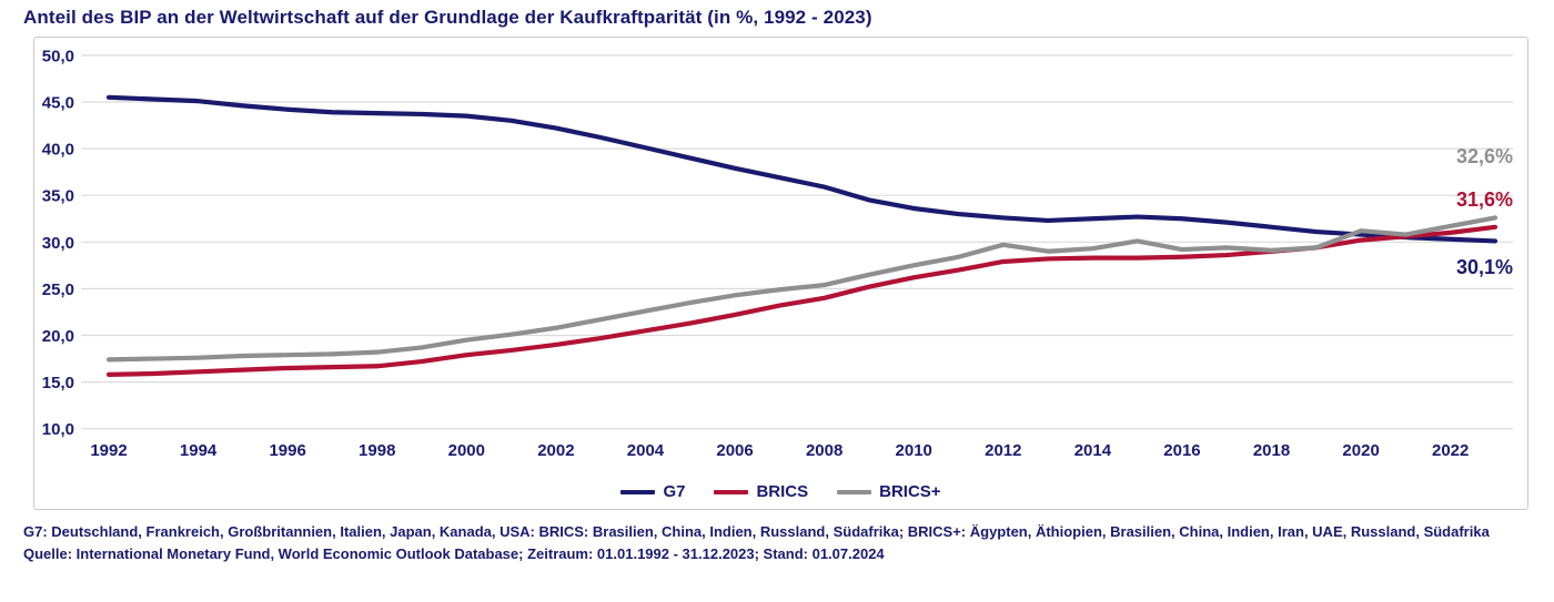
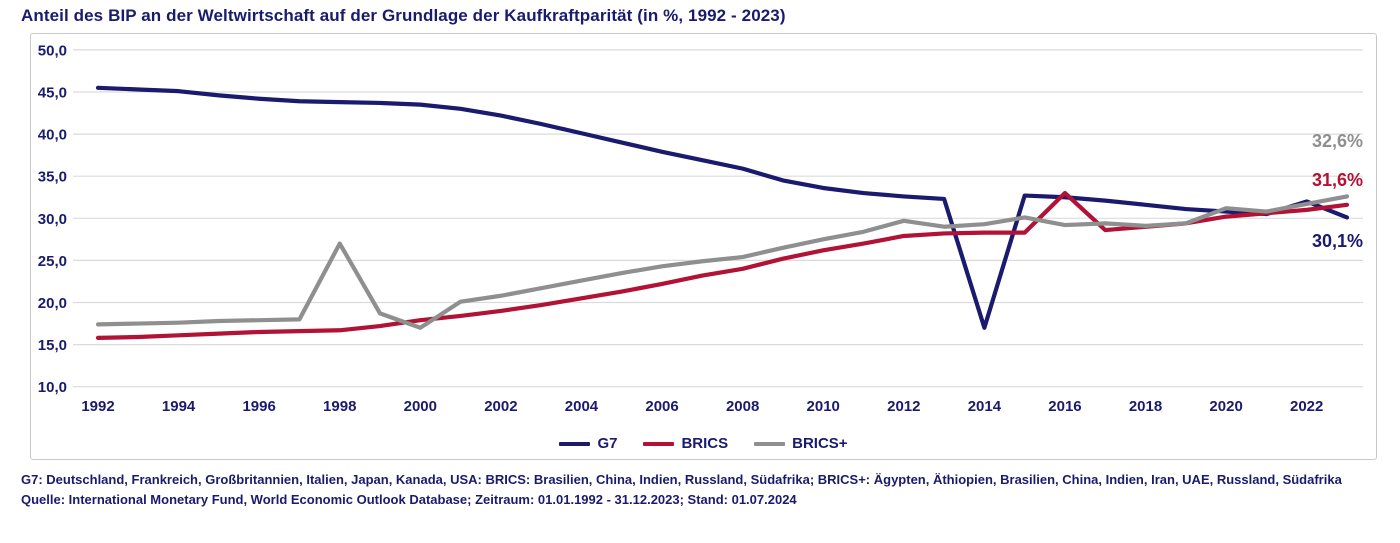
BRICS+/1998: 18 -> 27
BRICS+/2000: 20 -> 17
G7/2014: 32 -> 17
BRICS/2016: 28 -> 33
G7/2022: 30 -> 32
